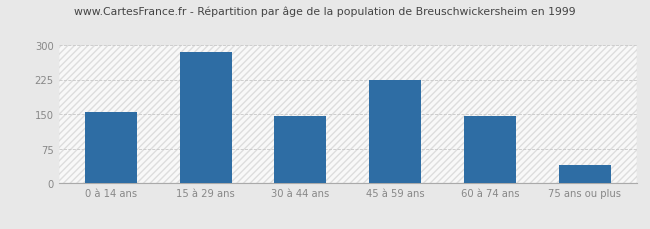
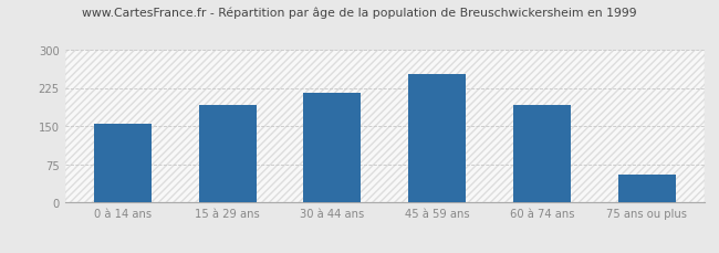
15 à 29 ans: 285 -> 192
30 à 44 ans: 145 -> 215
45 à 59 ans: 225 -> 252
60 à 74 ans: 145 -> 192
75 ans ou plus: 40 -> 55
